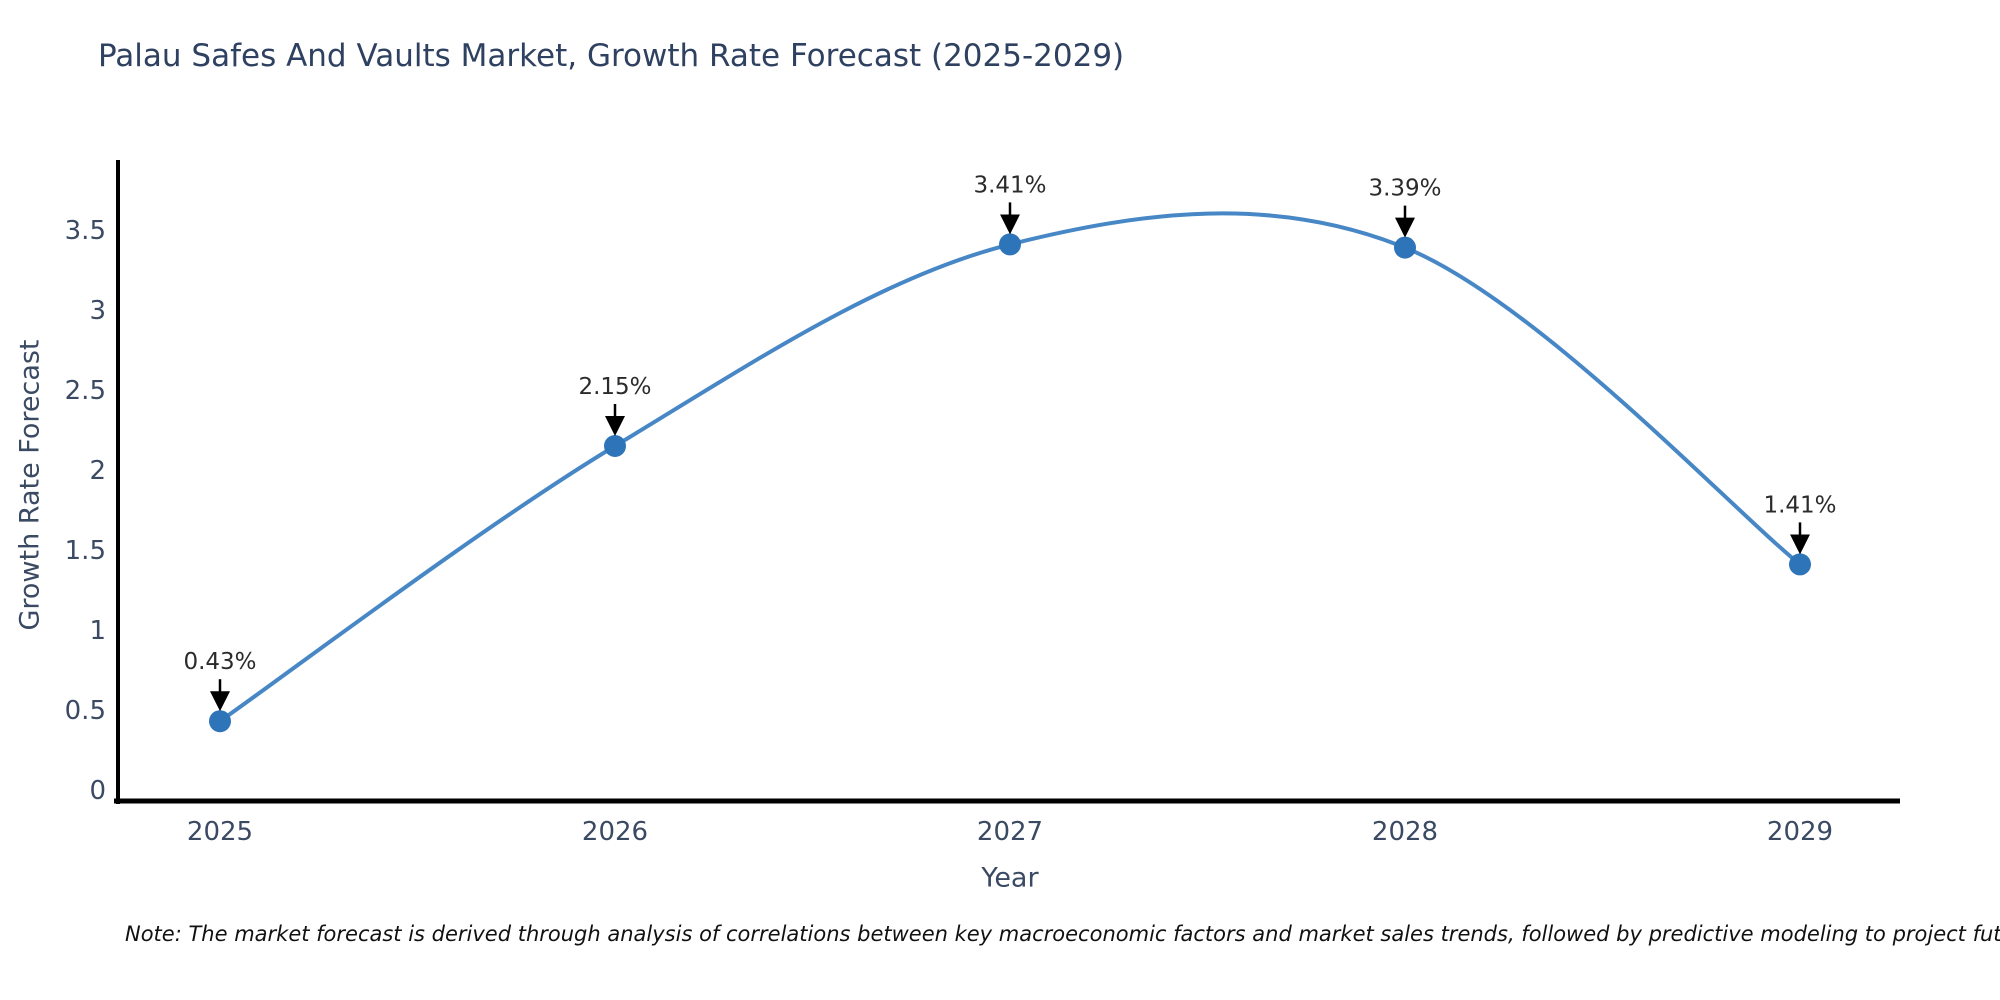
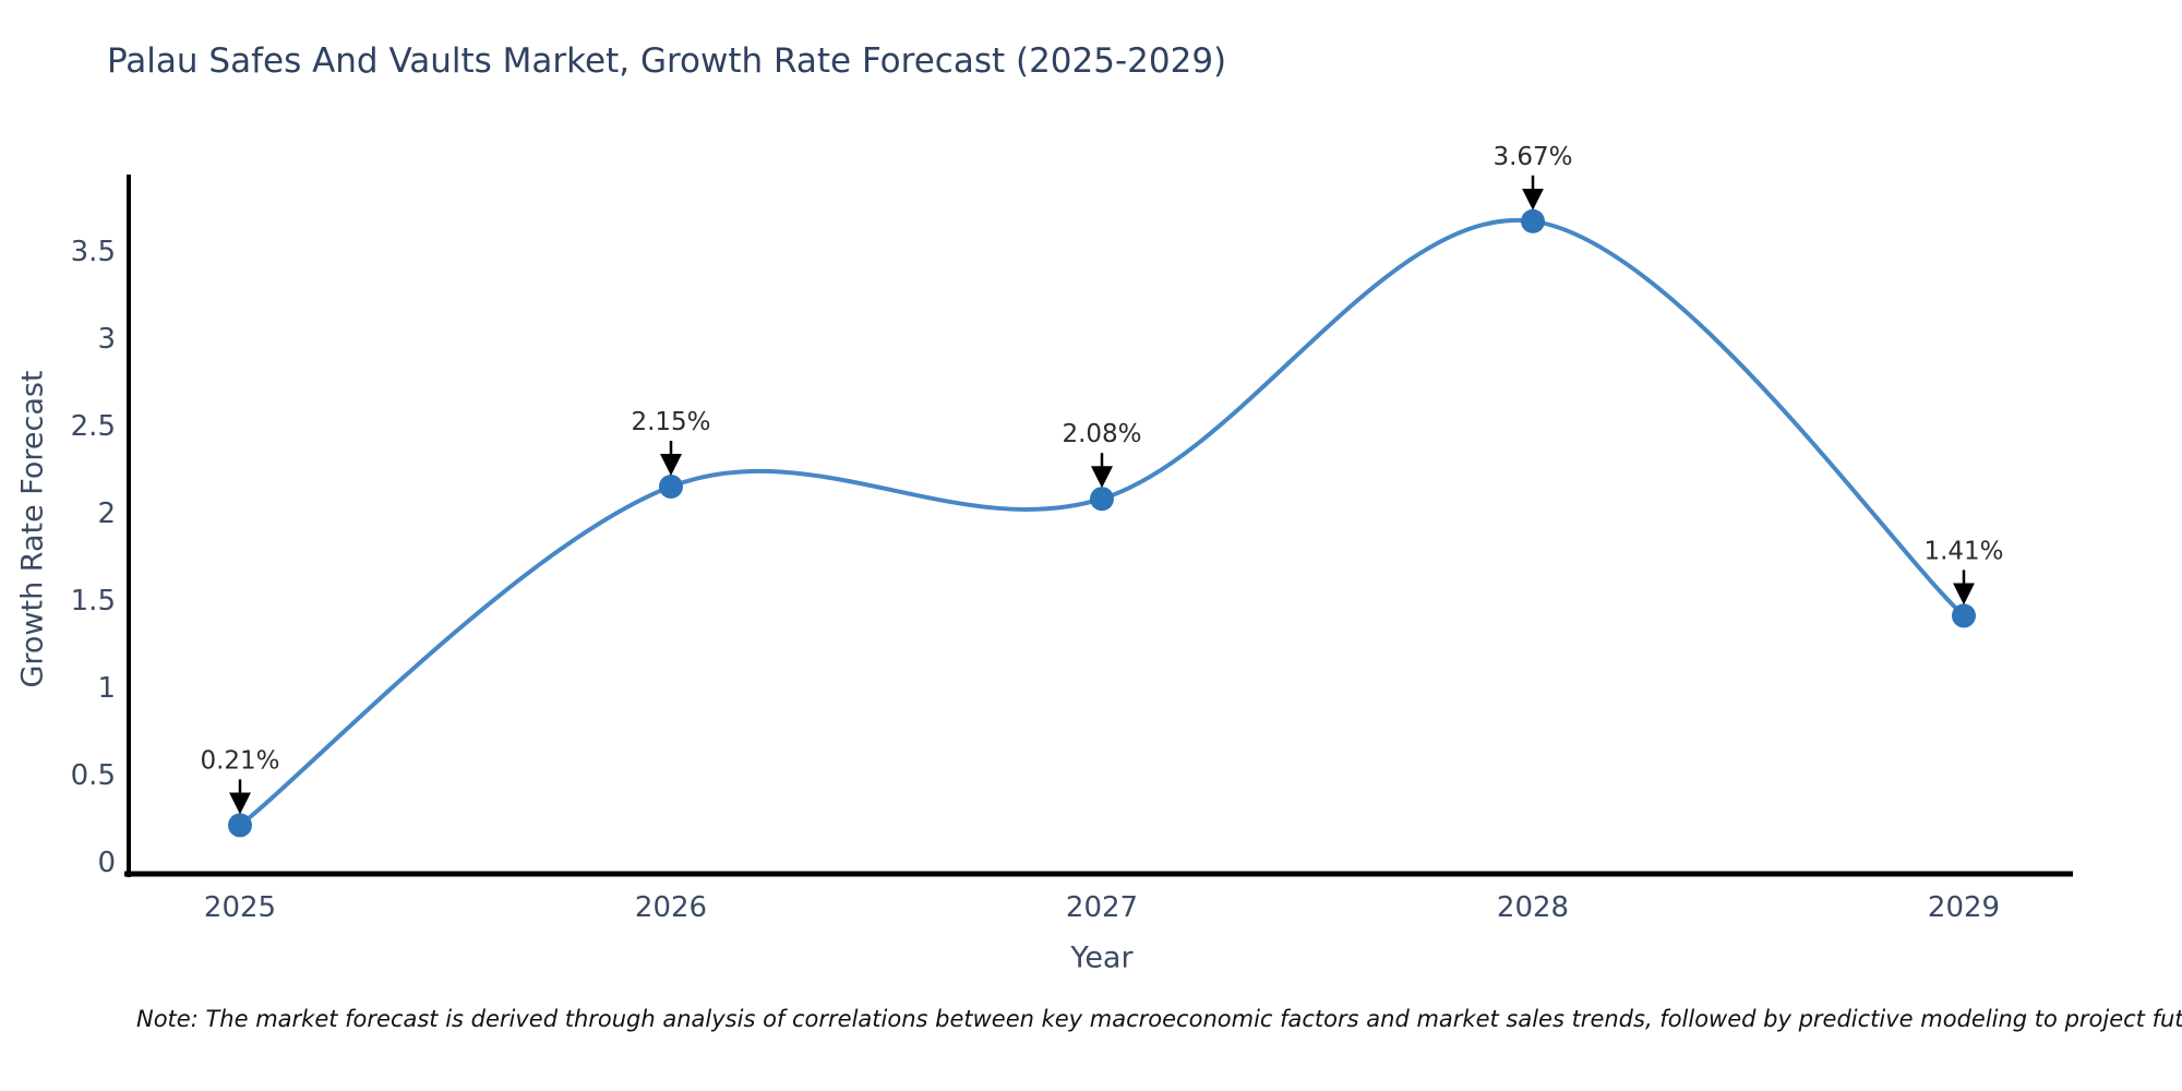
2025: 0.43% -> 0.21%
2027: 3.41% -> 2.08%
2028: 3.39% -> 3.67%
